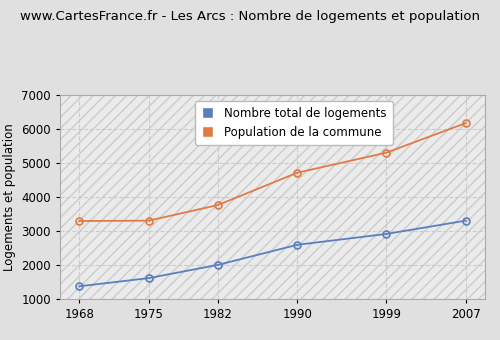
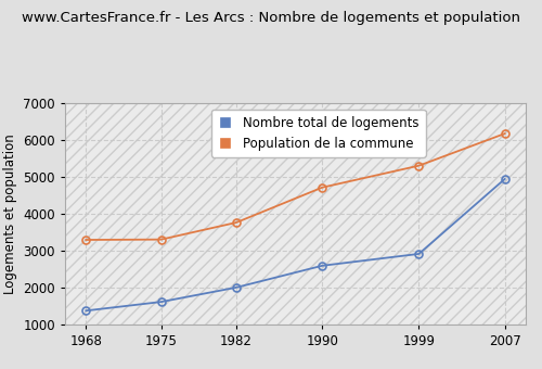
Nombre total de logements/2007: 3310 -> 4950
